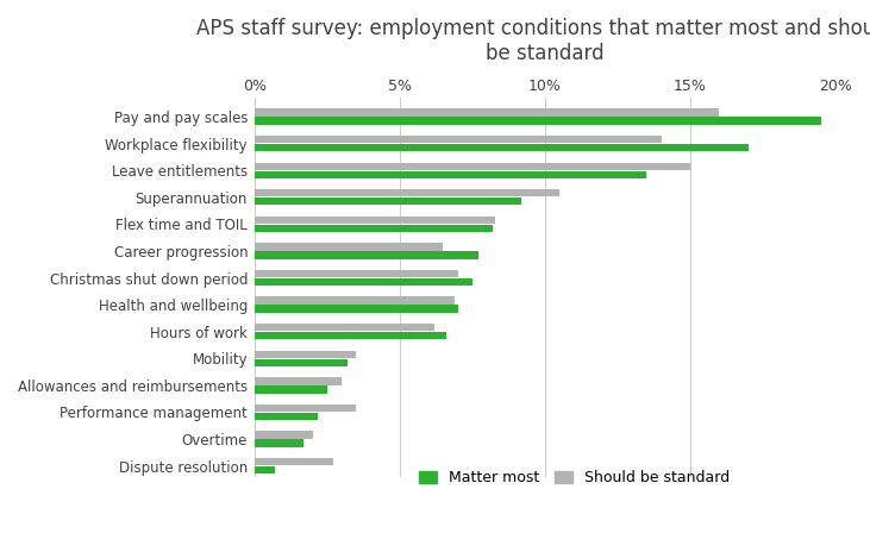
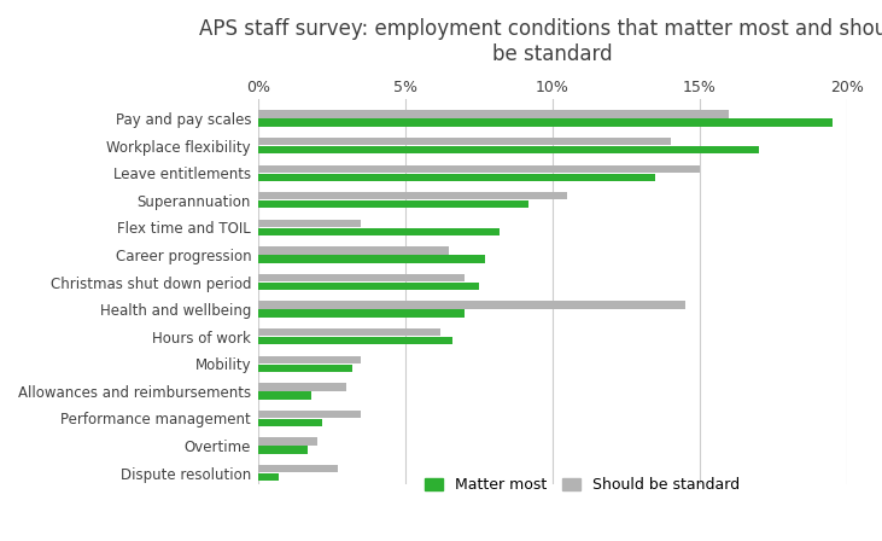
Should be standard/Flex time and TOIL: 8.3% -> 3.5%
Should be standard/Health and wellbeing: 6.9% -> 14.5%
Matter most/Allowances and reimbursements: 2.5% -> 1.8%
